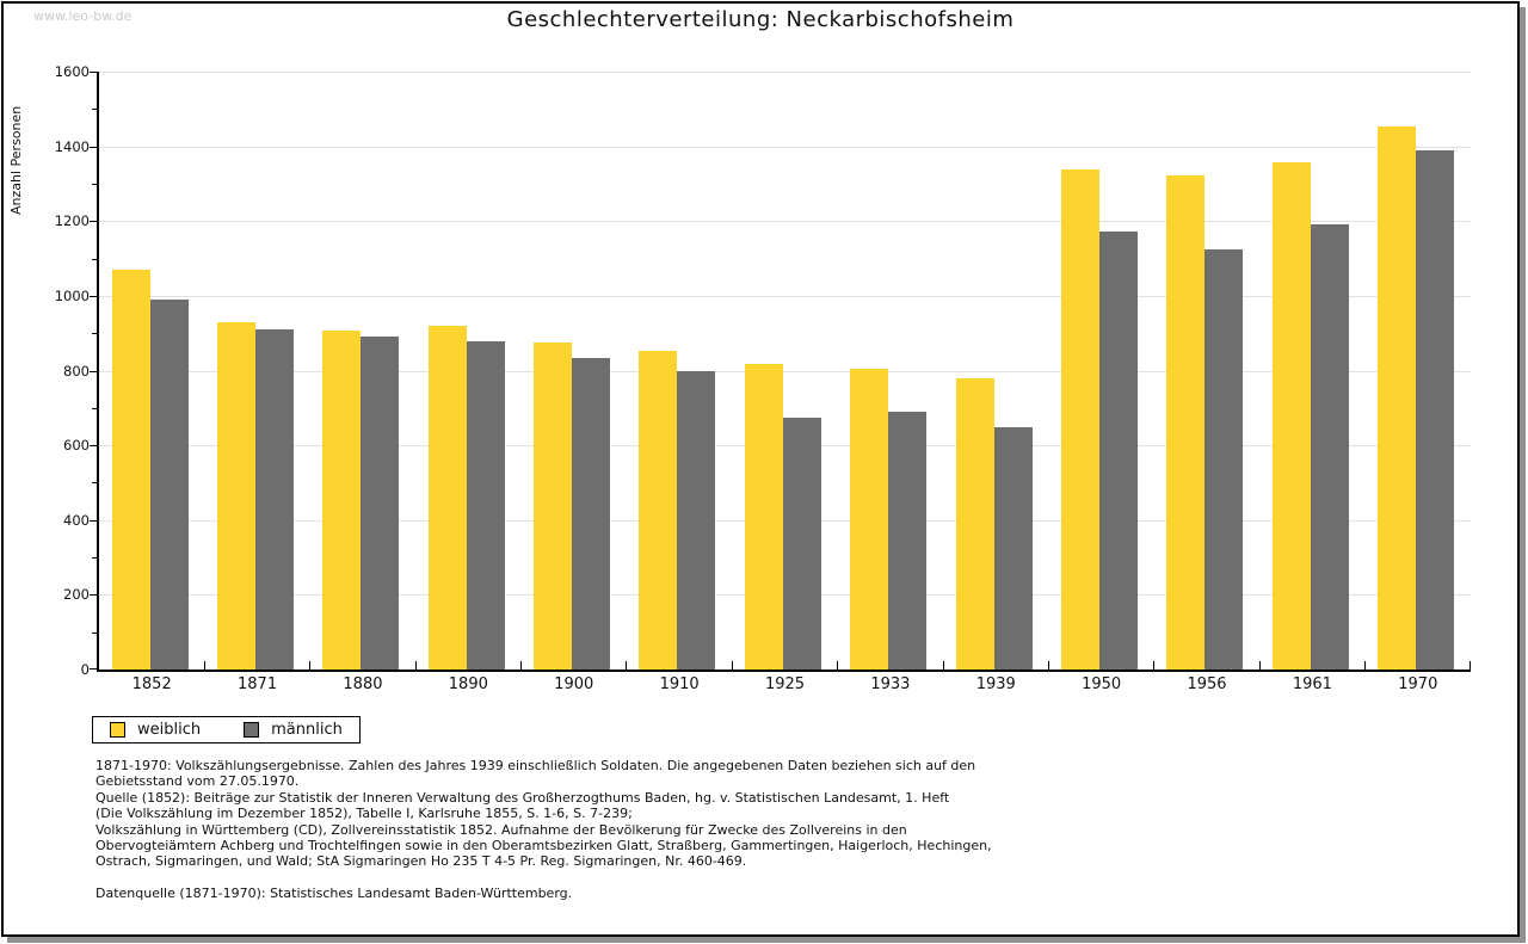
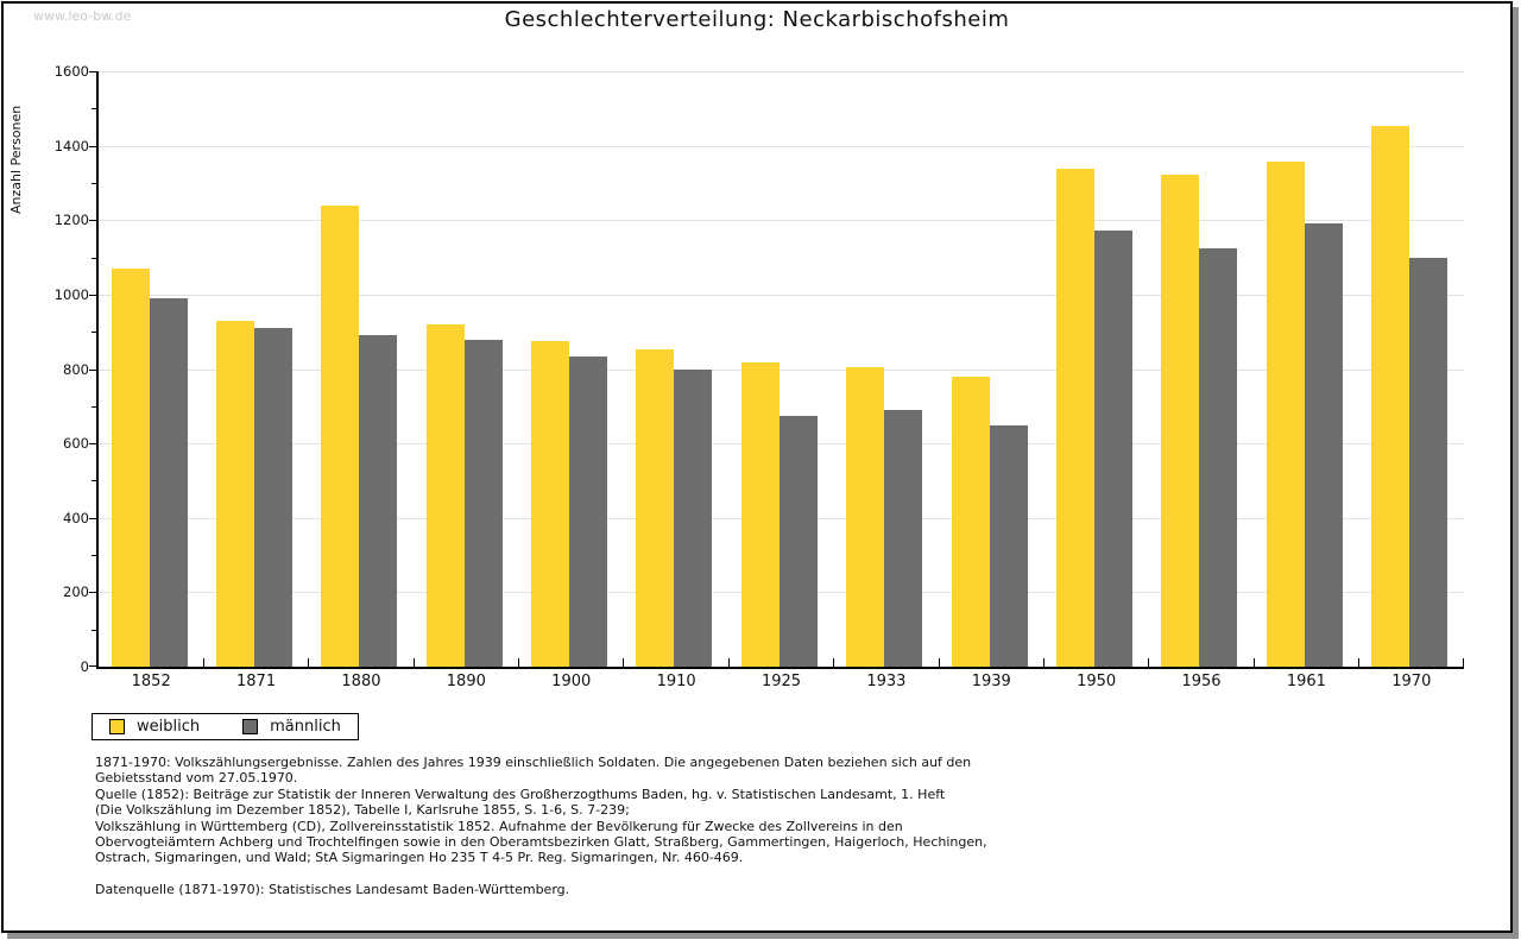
weiblich/1880: 910 -> 1240
männlich/1970: 1390 -> 1100
